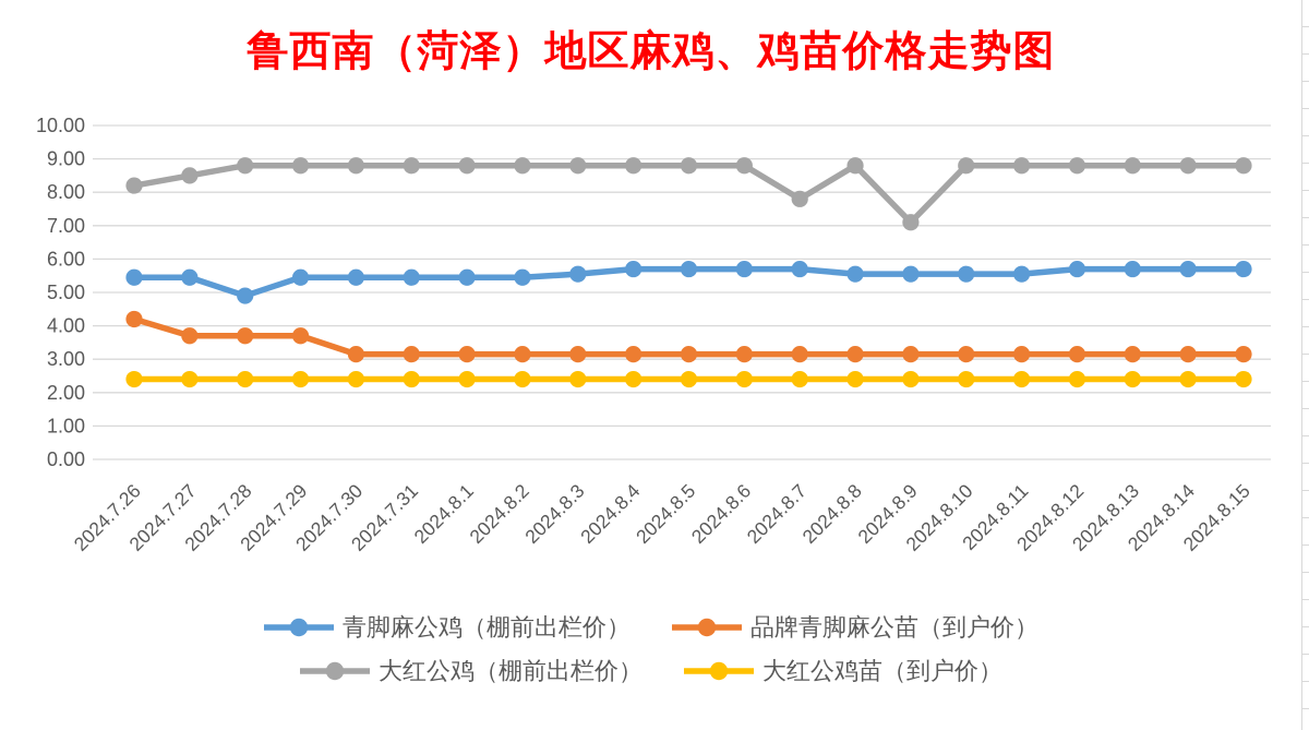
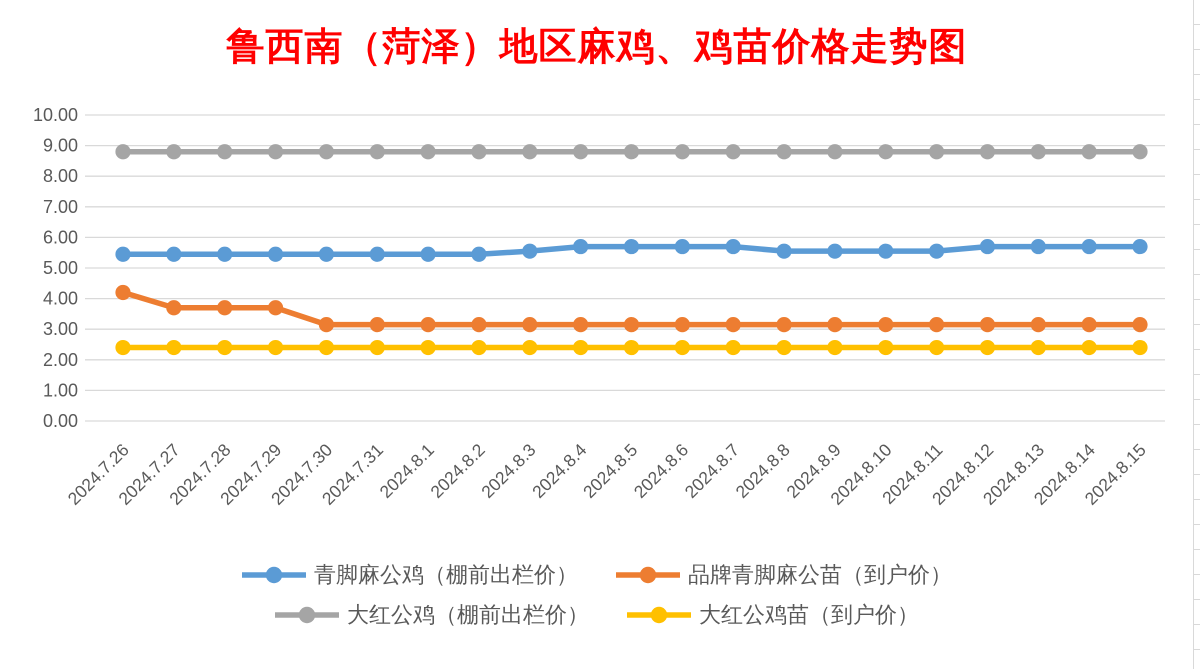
大红公鸡（棚前出栏价）/2024.7.26: 8.2 -> 8.8
大红公鸡（棚前出栏价）/2024.7.27: 8.5 -> 8.8
青脚麻公鸡（棚前出栏价）/2024.7.28: 4.9 -> 5.5
大红公鸡（棚前出栏价）/2024.8.7: 7.8 -> 8.8
大红公鸡（棚前出栏价）/2024.8.9: 7.1 -> 8.8
